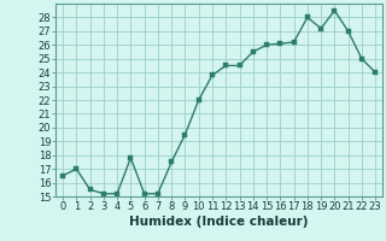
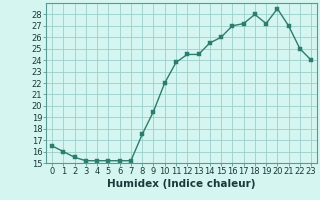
1: 17.0 -> 16.0
5: 17.8 -> 15.2
16: 26.1 -> 27.0
17: 26.2 -> 27.2
